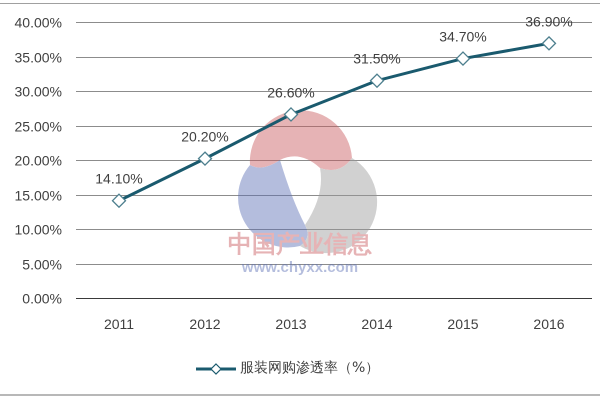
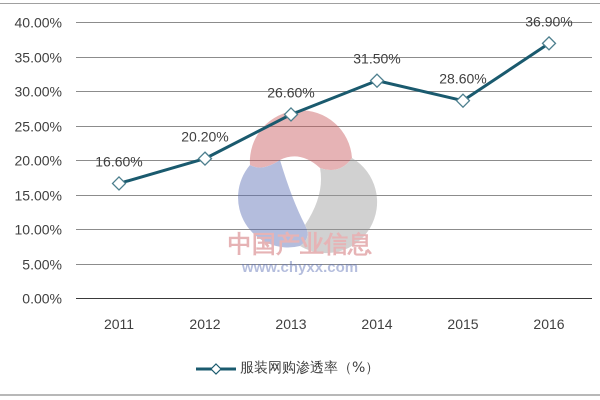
2011: 14.10% -> 16.60%
2015: 34.70% -> 28.60%
